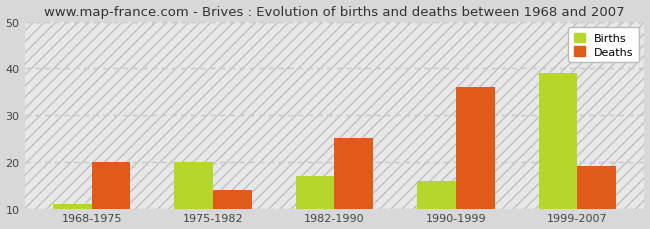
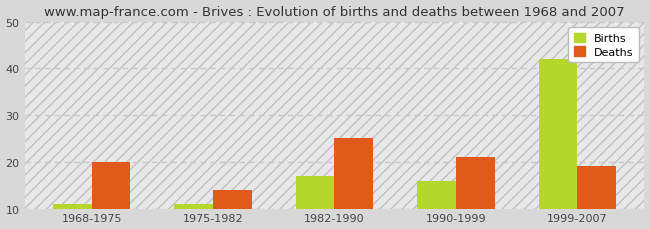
Births/1975-1982: 20 -> 11
Deaths/1990-1999: 36 -> 21
Births/1999-2007: 39 -> 42
